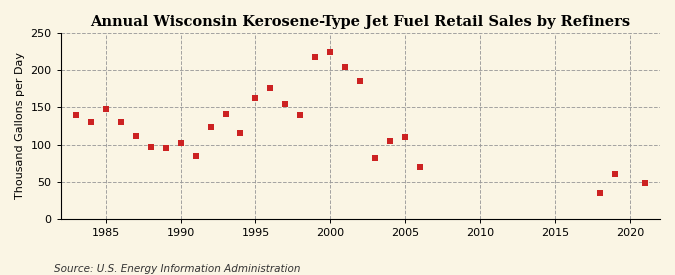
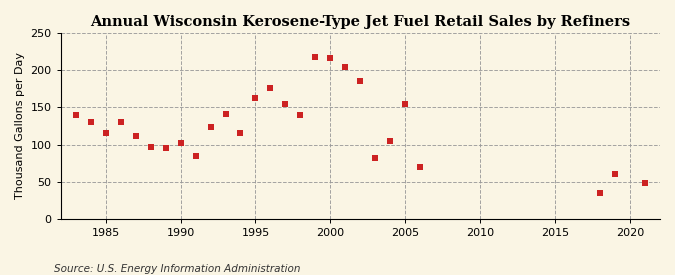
1985: 148 -> 116
2000: 224 -> 216
2005: 110 -> 154
